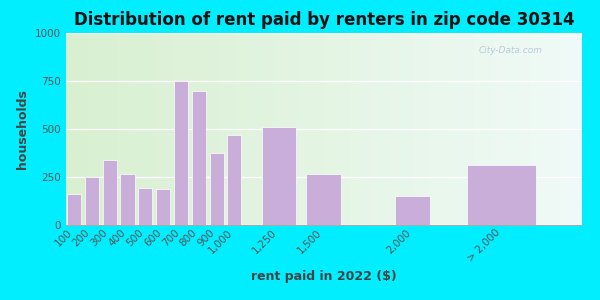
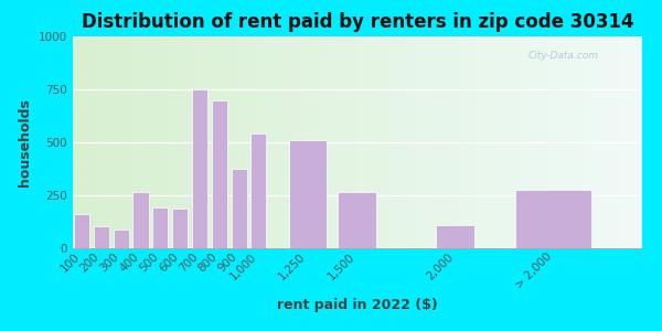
200: 250 -> 100
300: 340 -> 90
1,000: 470 -> 540
2,000: 150 -> 110
> 2,000: 310 -> 280
